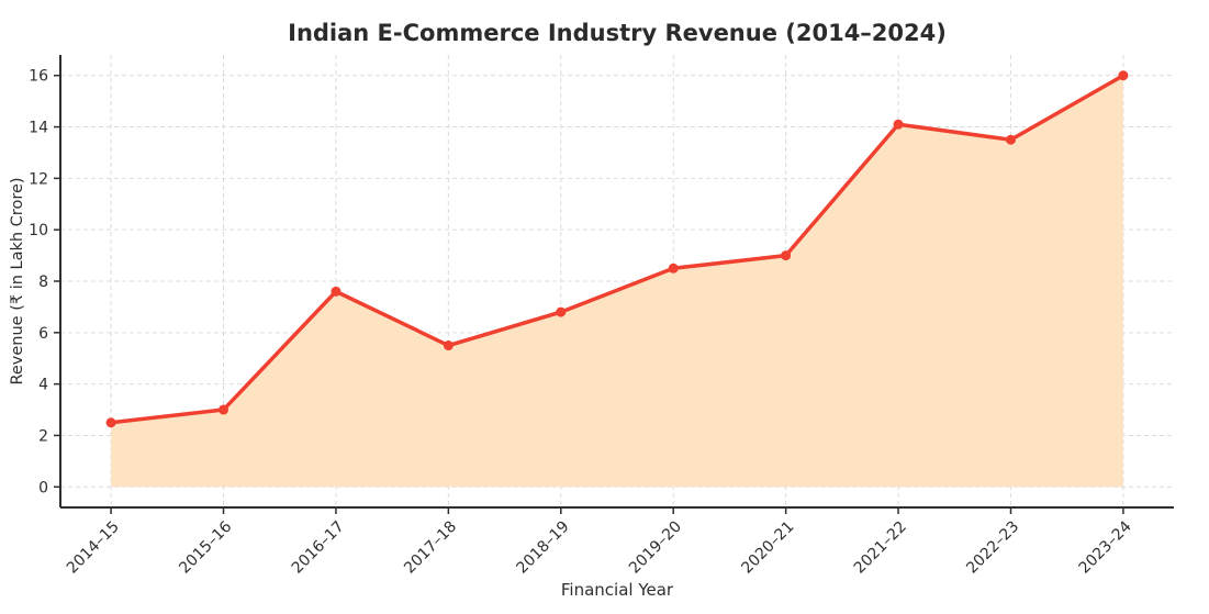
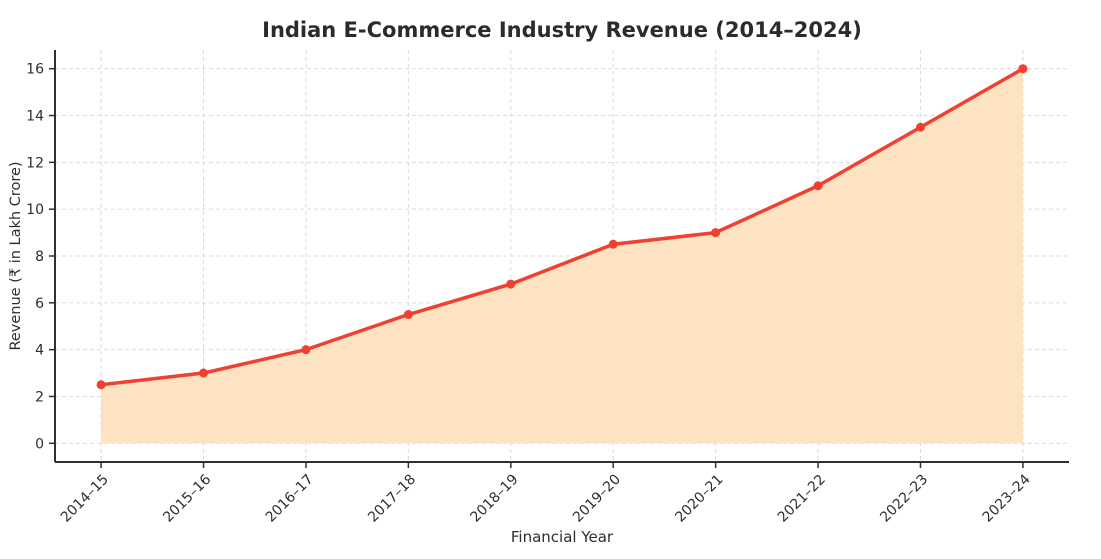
2016–17: 7.6 -> 4.0
2021–22: 14.1 -> 11.0
